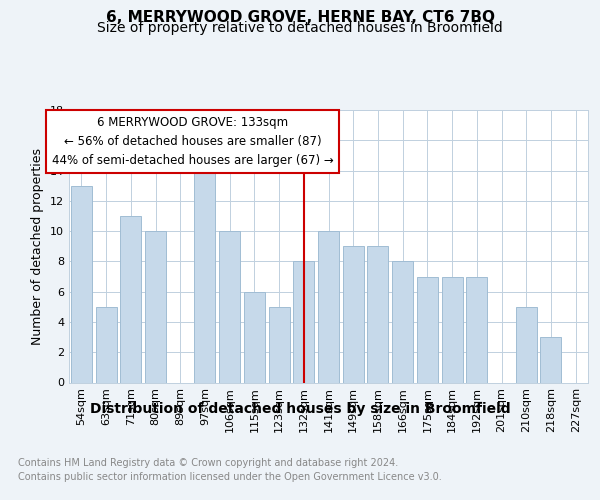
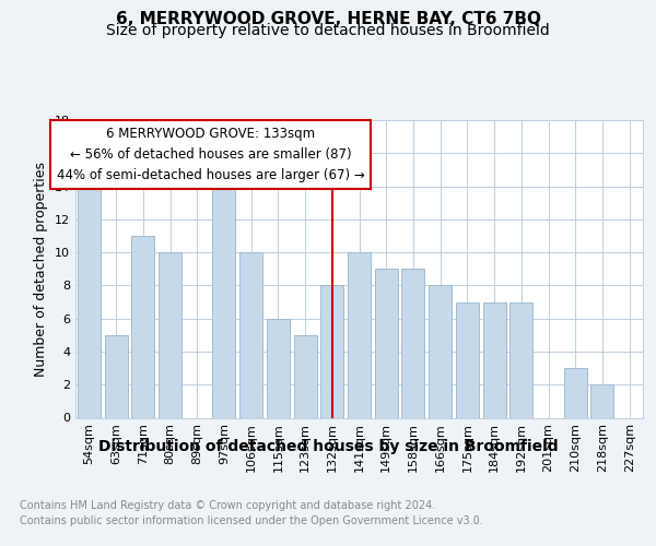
54sqm: 13 -> 14
210sqm: 5 -> 3
218sqm: 3 -> 2
